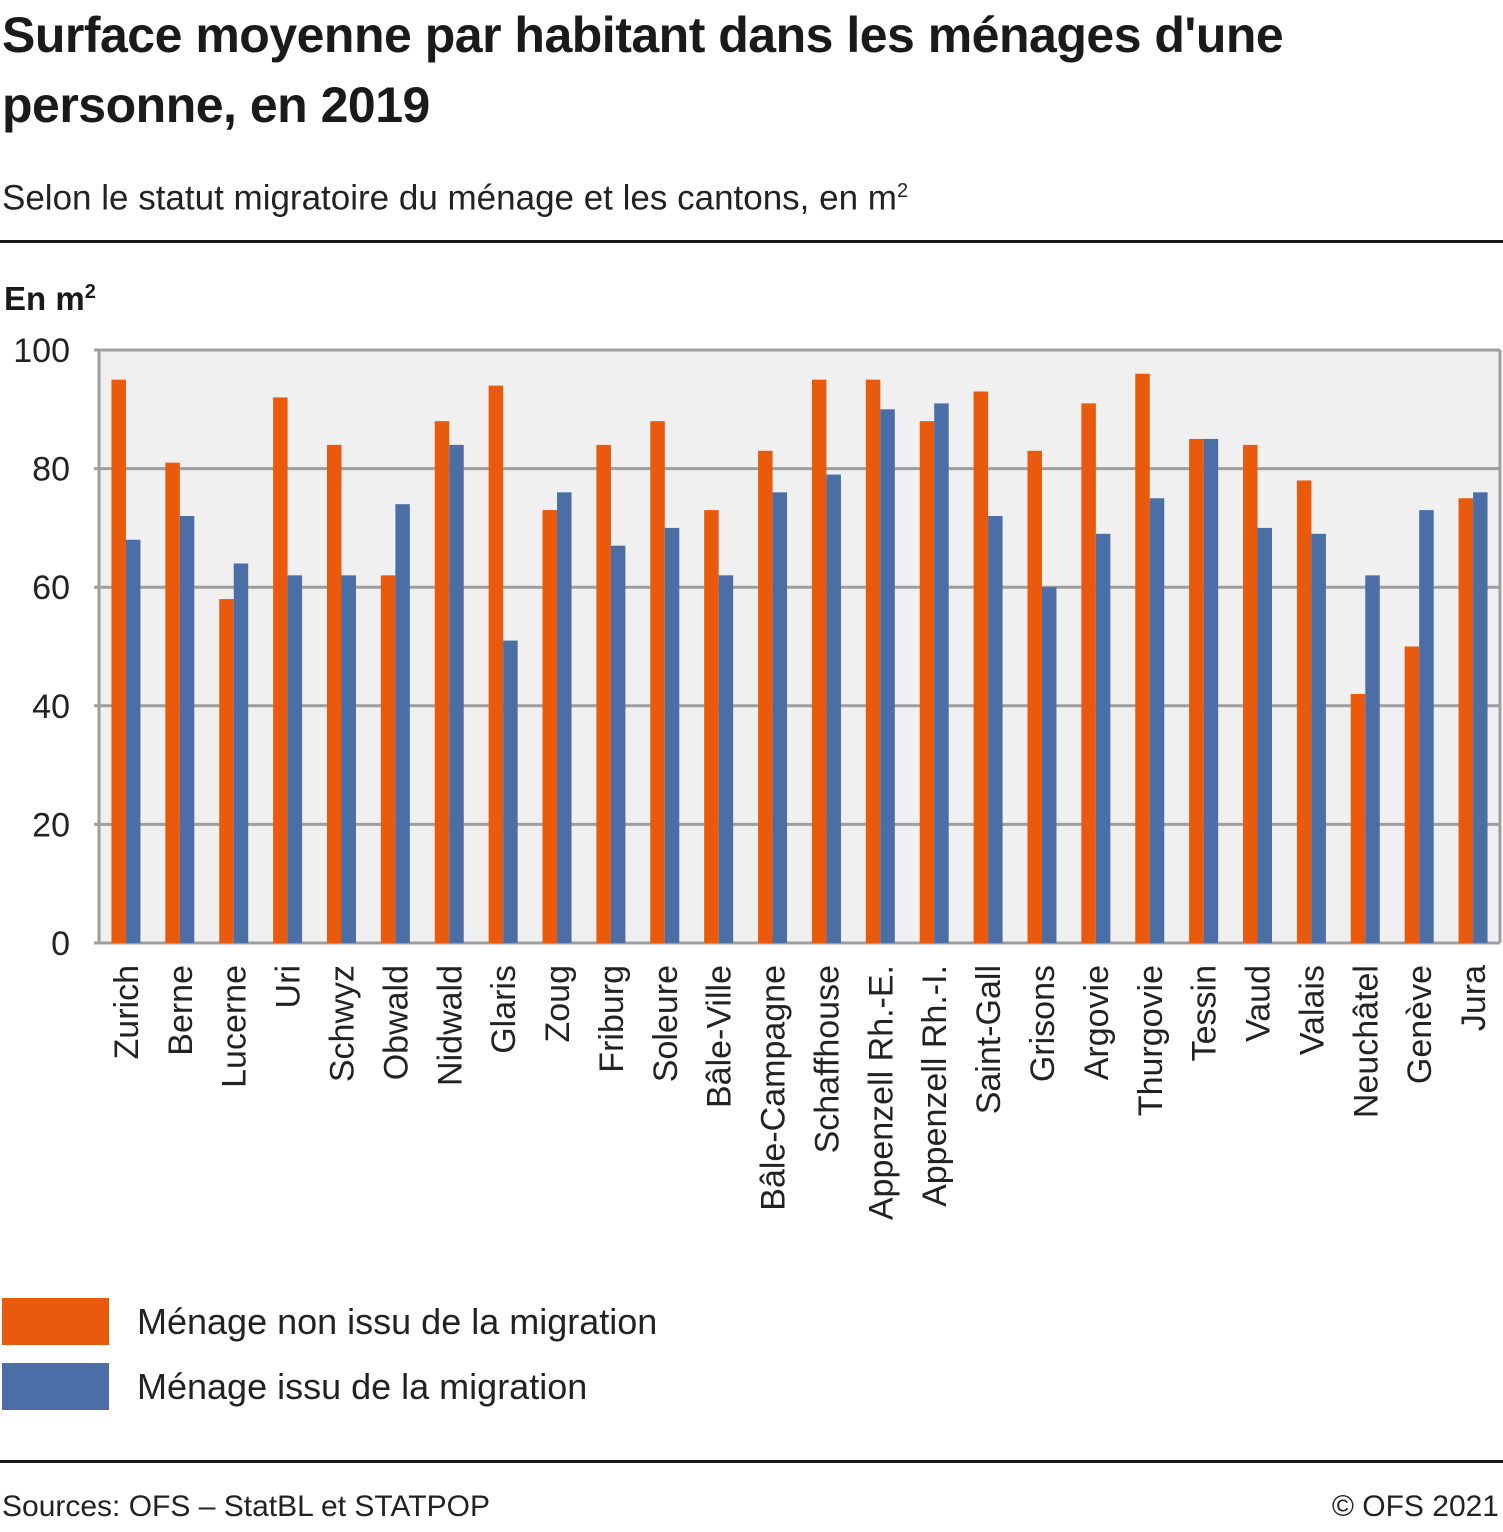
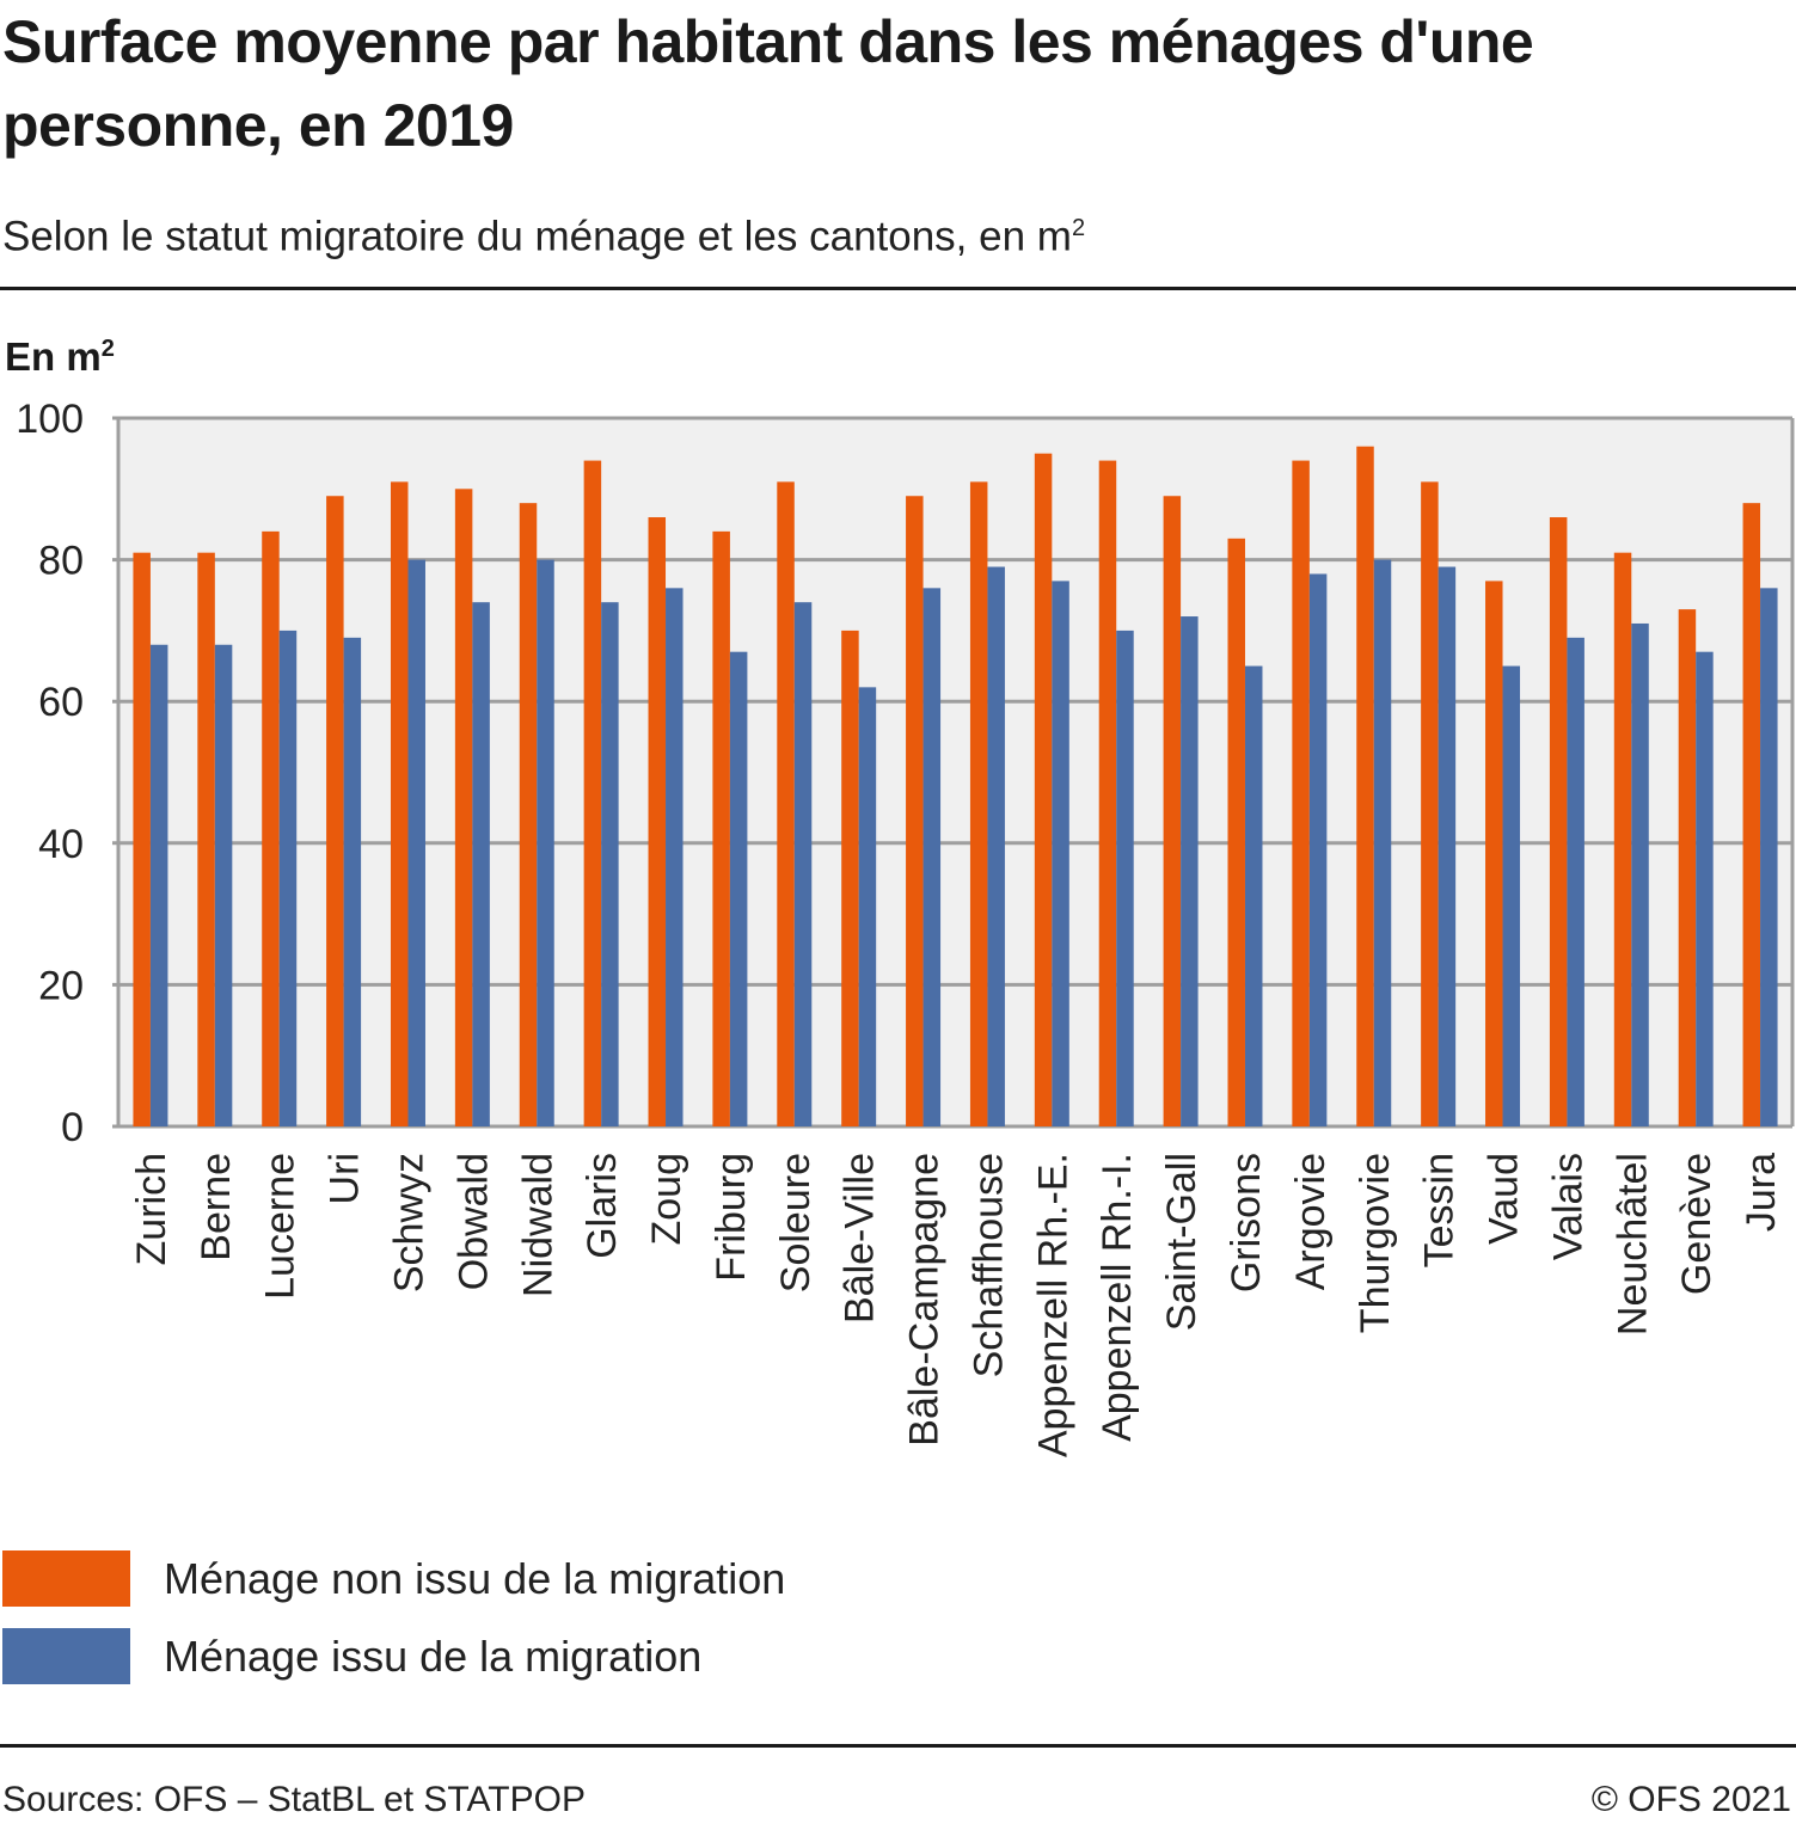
Ménage non issu de la migration/Zurich: 95 -> 81
Ménage issu de la migration/Berne: 72 -> 68
Ménage non issu de la migration/Lucerne: 58 -> 84
Ménage issu de la migration/Lucerne: 64 -> 70
Ménage non issu de la migration/Uri: 92 -> 89
Ménage issu de la migration/Uri: 62 -> 69
Ménage non issu de la migration/Schwyz: 84 -> 91
Ménage issu de la migration/Schwyz: 62 -> 80
Ménage non issu de la migration/Obwald: 62 -> 90
Ménage issu de la migration/Nidwald: 84 -> 80
Ménage issu de la migration/Glaris: 51 -> 74
Ménage non issu de la migration/Zoug: 73 -> 86
Ménage non issu de la migration/Soleure: 88 -> 91
Ménage issu de la migration/Soleure: 70 -> 74
Ménage non issu de la migration/Bâle-Ville: 73 -> 70
Ménage non issu de la migration/Bâle-Campagne: 83 -> 89
Ménage non issu de la migration/Schaffhouse: 95 -> 91
Ménage issu de la migration/Appenzell Rh.-E.: 90 -> 77
Ménage non issu de la migration/Appenzell Rh.-I.: 88 -> 94
Ménage issu de la migration/Appenzell Rh.-I.: 91 -> 70
Ménage non issu de la migration/Saint-Gall: 93 -> 89
Ménage issu de la migration/Grisons: 60 -> 65
Ménage non issu de la migration/Argovie: 91 -> 94
Ménage issu de la migration/Argovie: 69 -> 78
Ménage issu de la migration/Thurgovie: 75 -> 80
Ménage non issu de la migration/Tessin: 85 -> 91
Ménage issu de la migration/Tessin: 85 -> 79
Ménage non issu de la migration/Vaud: 84 -> 77
Ménage issu de la migration/Vaud: 70 -> 65
Ménage non issu de la migration/Valais: 78 -> 86
Ménage non issu de la migration/Neuchâtel: 42 -> 81
Ménage issu de la migration/Neuchâtel: 62 -> 71
Ménage non issu de la migration/Genève: 50 -> 73
Ménage issu de la migration/Genève: 73 -> 67
Ménage non issu de la migration/Jura: 75 -> 88
